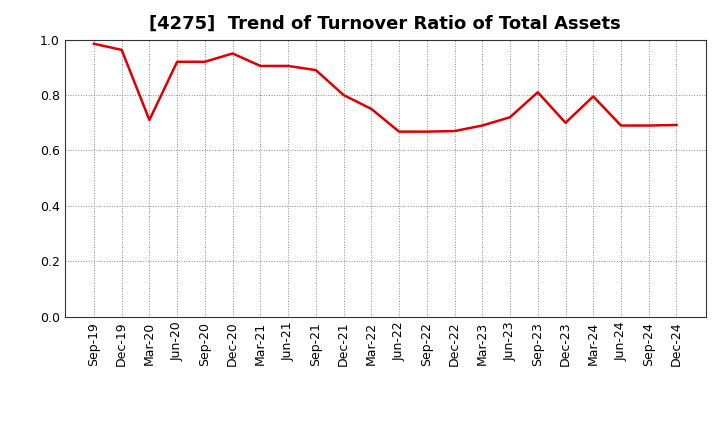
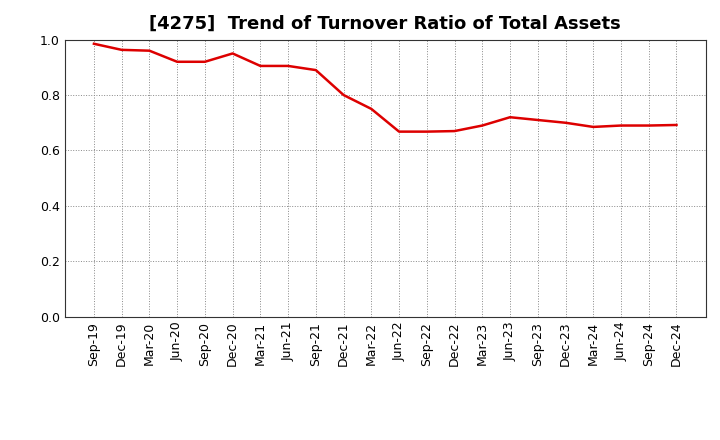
Mar-20: 0.710 -> 0.960
Sep-23: 0.810 -> 0.710
Mar-24: 0.795 -> 0.685
